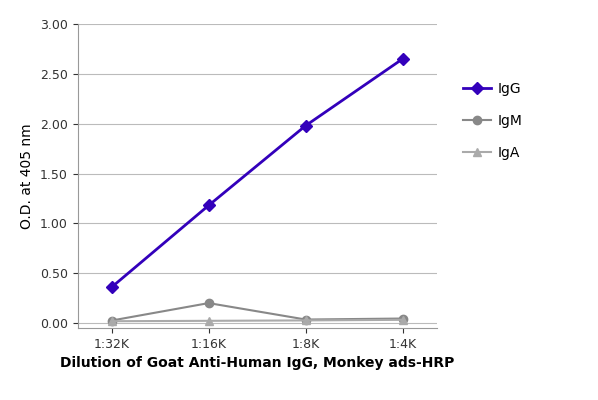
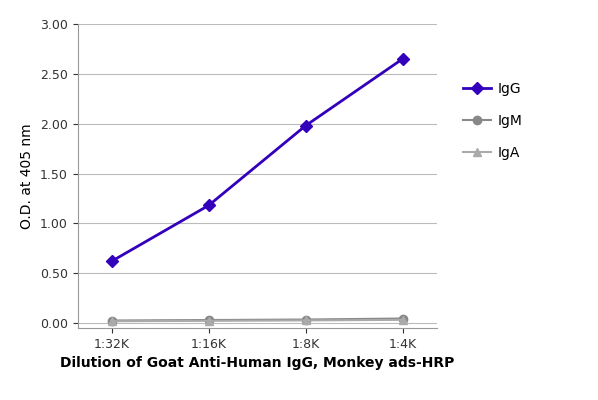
IgG/1:32K: 0.36 -> 0.62
IgM/1:16K: 0.20 -> 0.03
